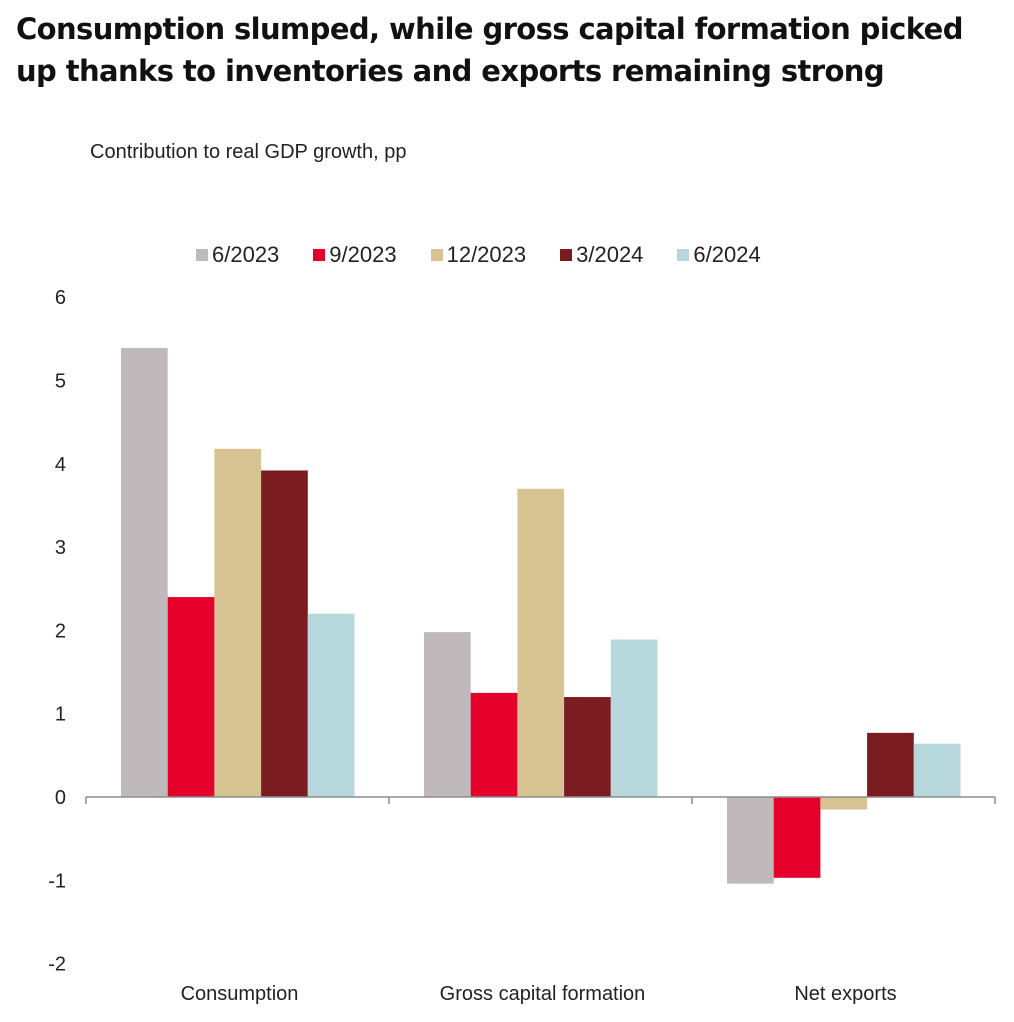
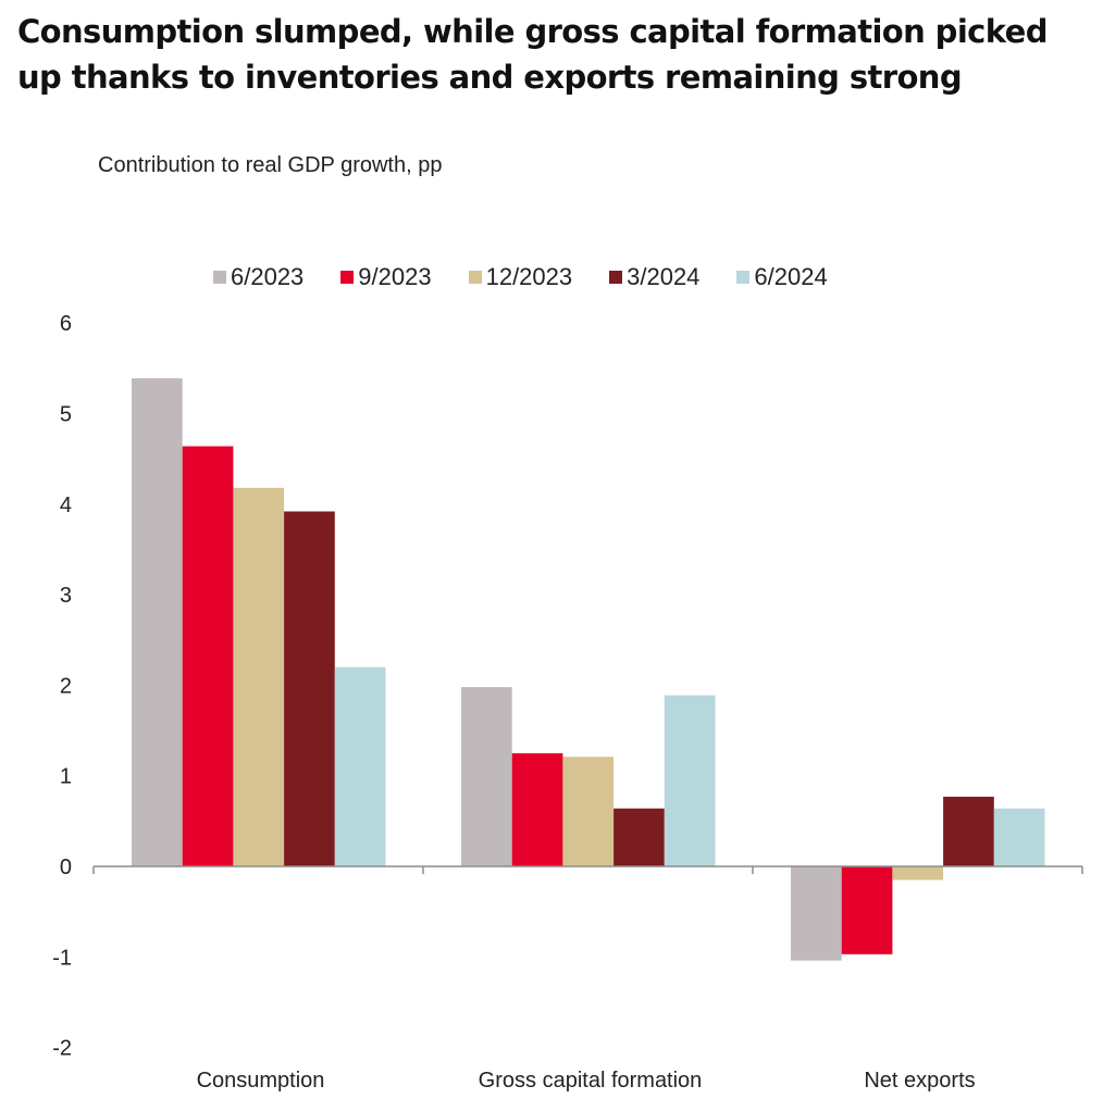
9/2023/Consumption: 2.4 -> 4.6
12/2023/Gross capital formation: 3.7 -> 1.2
3/2024/Gross capital formation: 1.2 -> 0.6
